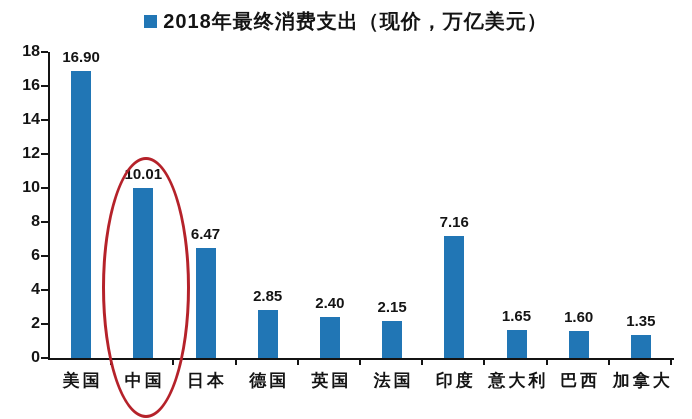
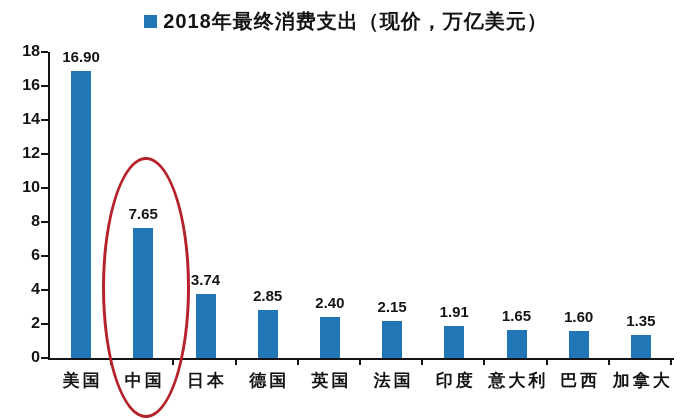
中国: 10.01 -> 7.65
日本: 6.47 -> 3.74
印度: 7.16 -> 1.91
